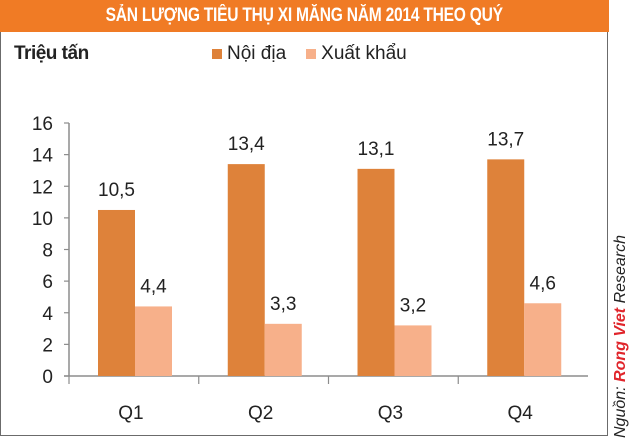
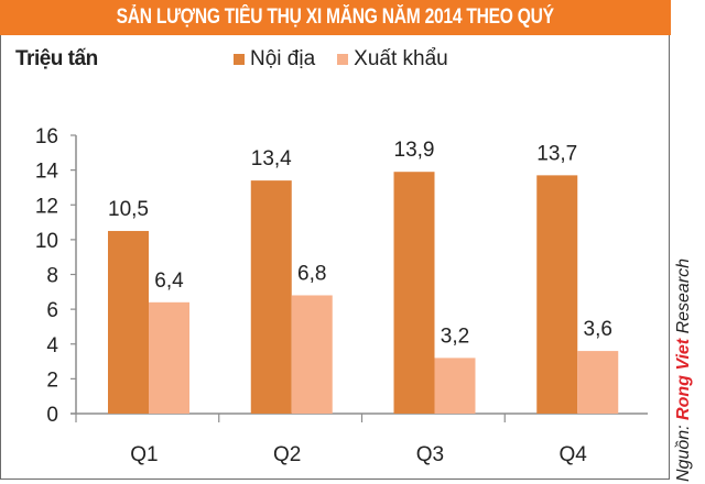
Xuất khẩu/Q1: 4,4 -> 6,4
Xuất khẩu/Q2: 3,3 -> 6,8
Nội địa/Q3: 13,1 -> 13,9
Xuất khẩu/Q4: 4,6 -> 3,6
